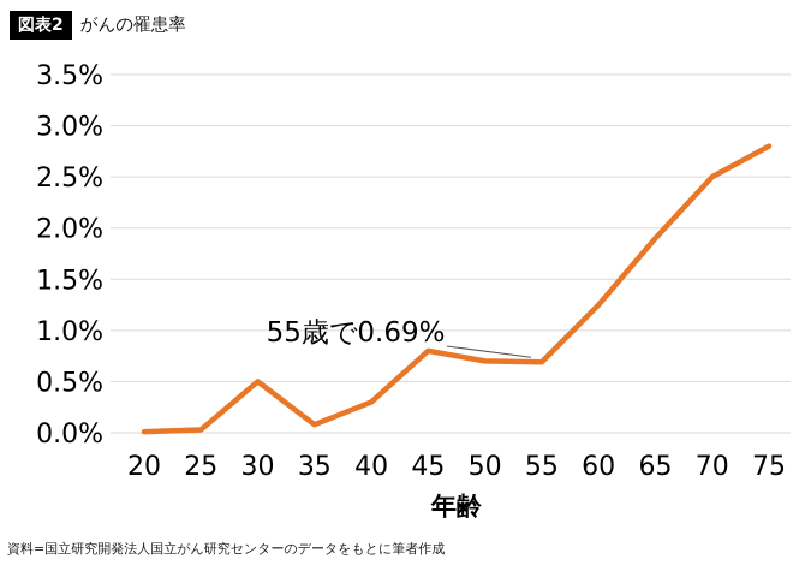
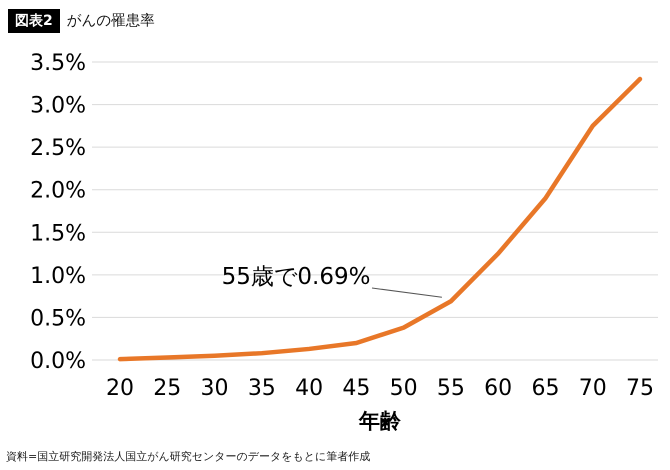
30: 0.5% -> 0.1%
40: 0.3% -> 0.1%
45: 0.8% -> 0.2%
50: 0.7% -> 0.4%
70: 2.5% -> 2.8%
75: 2.8% -> 3.3%
